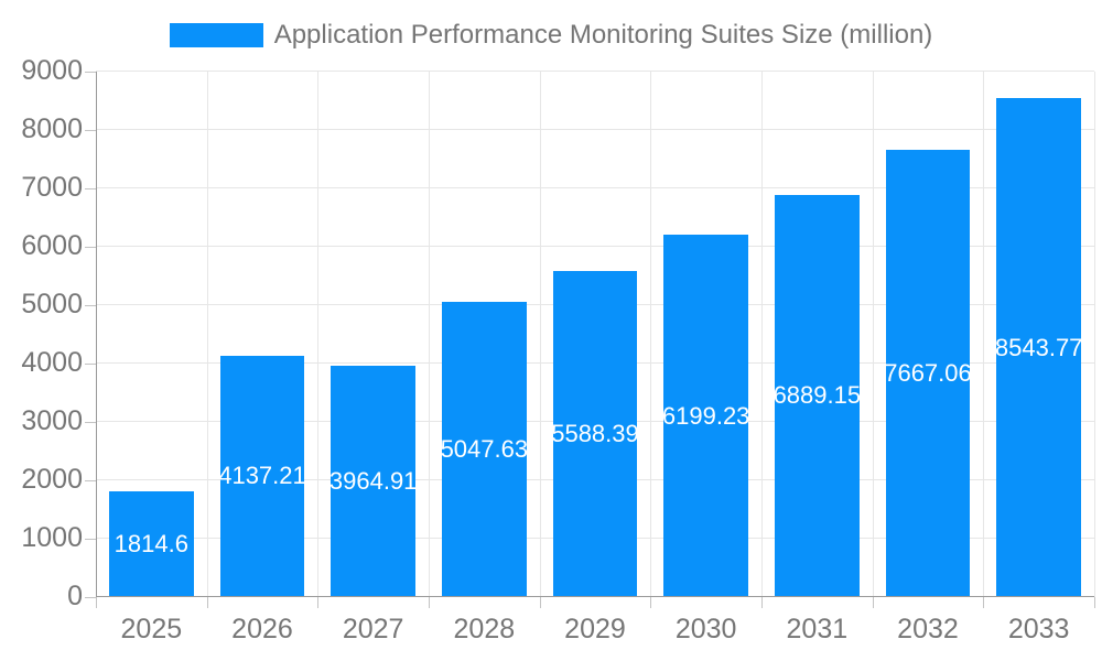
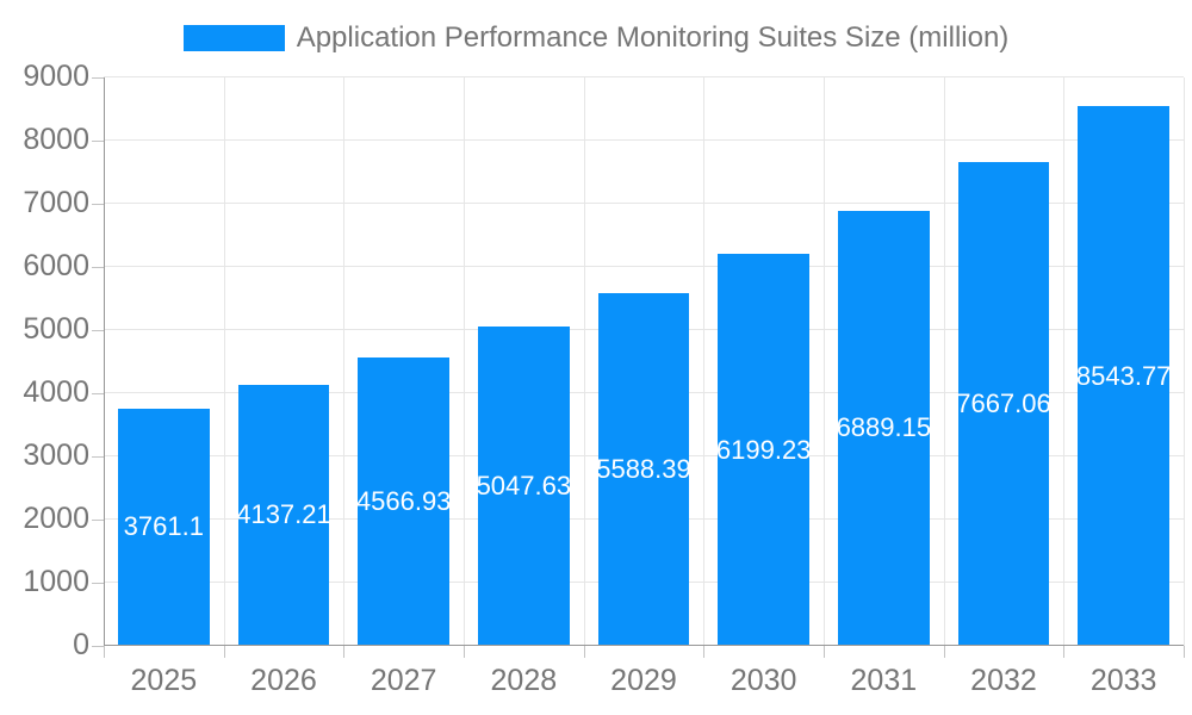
2025: 1814.6 -> 3761.1
2027: 3964.91 -> 4566.93
